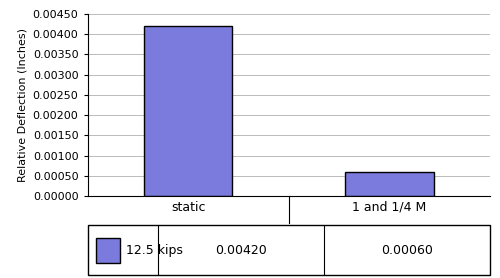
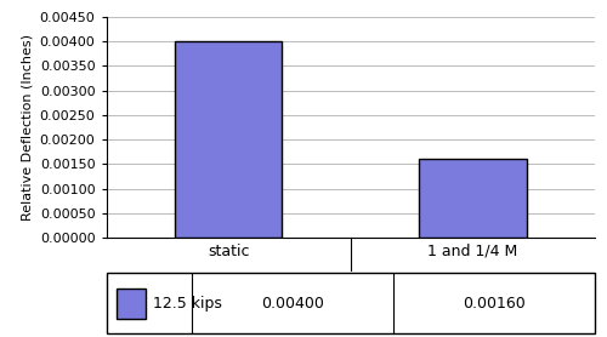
static: 0.00420 -> 0.00400
1 and 1/4 M: 0.00060 -> 0.00160
